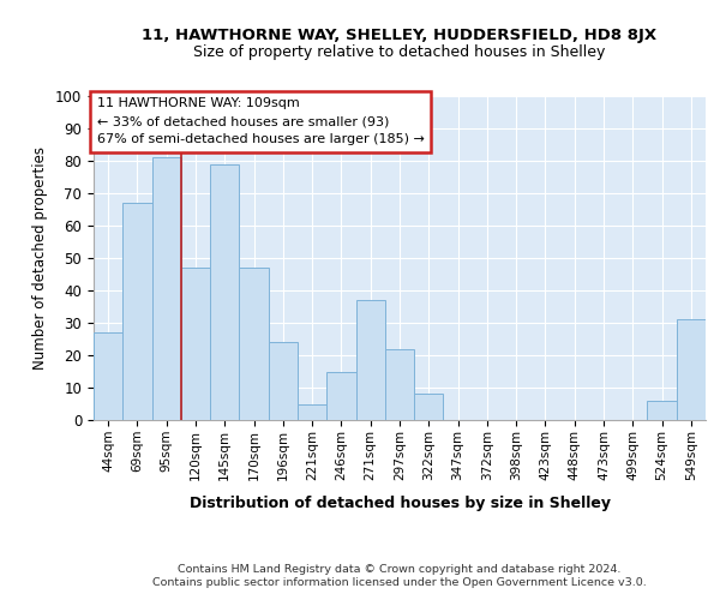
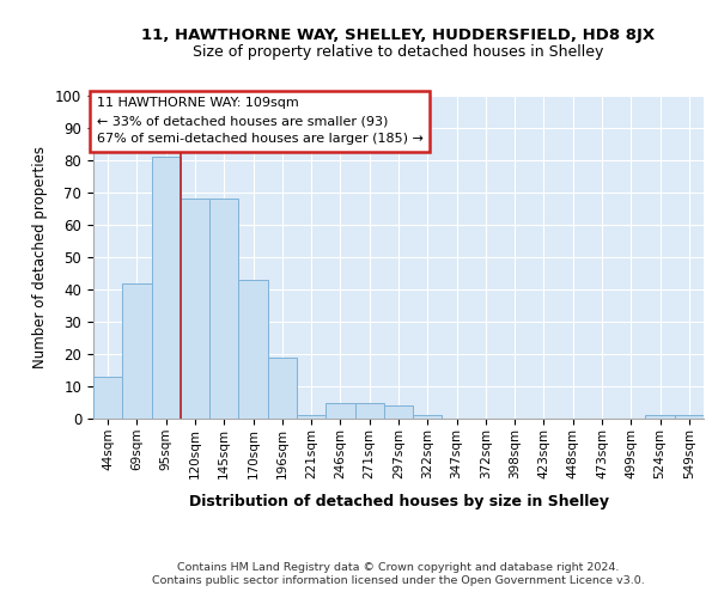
44sqm: 27 -> 13
69sqm: 67 -> 42
120sqm: 47 -> 68
145sqm: 79 -> 68
170sqm: 47 -> 43
196sqm: 24 -> 19
221sqm: 5 -> 1
246sqm: 15 -> 5
271sqm: 37 -> 5
297sqm: 22 -> 4
322sqm: 8 -> 1
524sqm: 6 -> 1
549sqm: 31 -> 1
